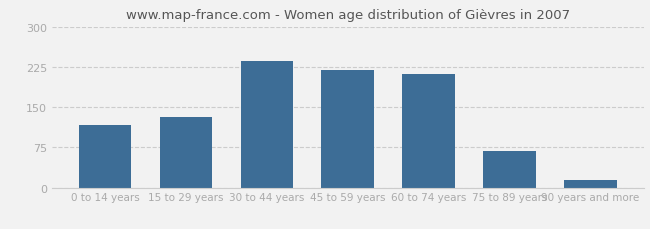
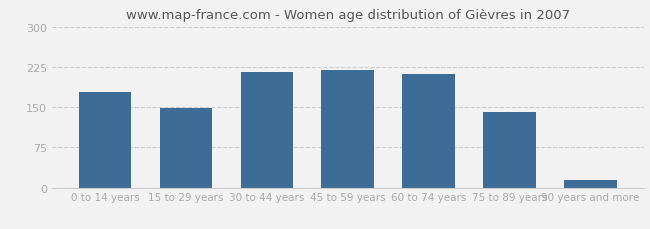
0 to 14 years: 116 -> 178
15 to 29 years: 132 -> 148
30 to 44 years: 236 -> 215
75 to 89 years: 68 -> 140
